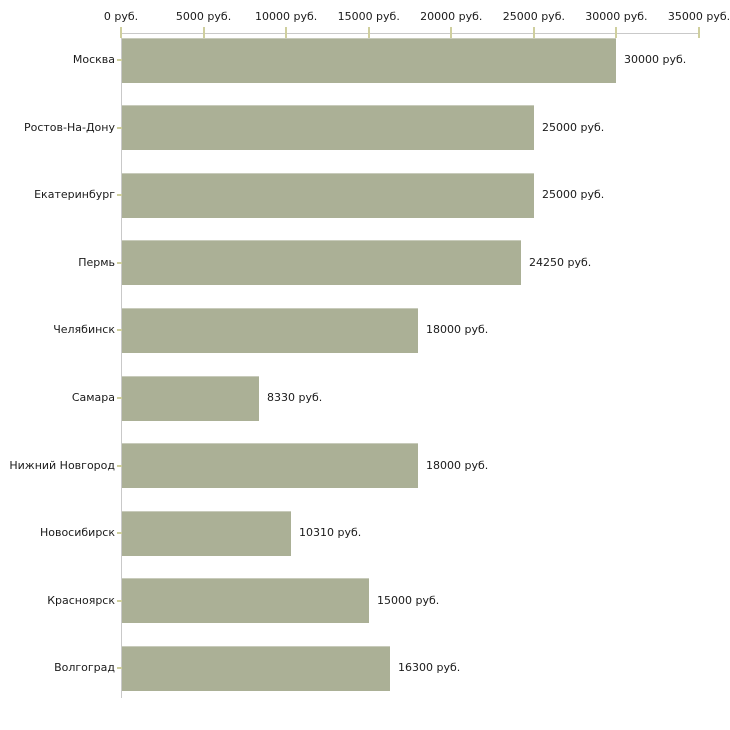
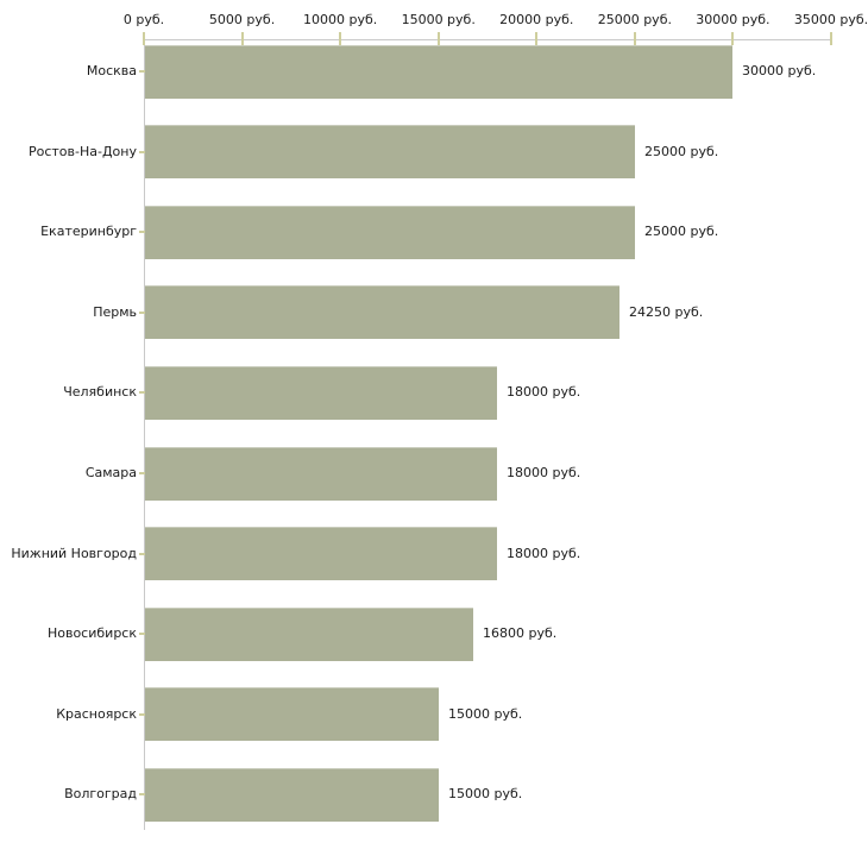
Самара: 8330 -> 18000
Новосибирск: 10310 -> 16800
Волгоград: 16300 -> 15000
